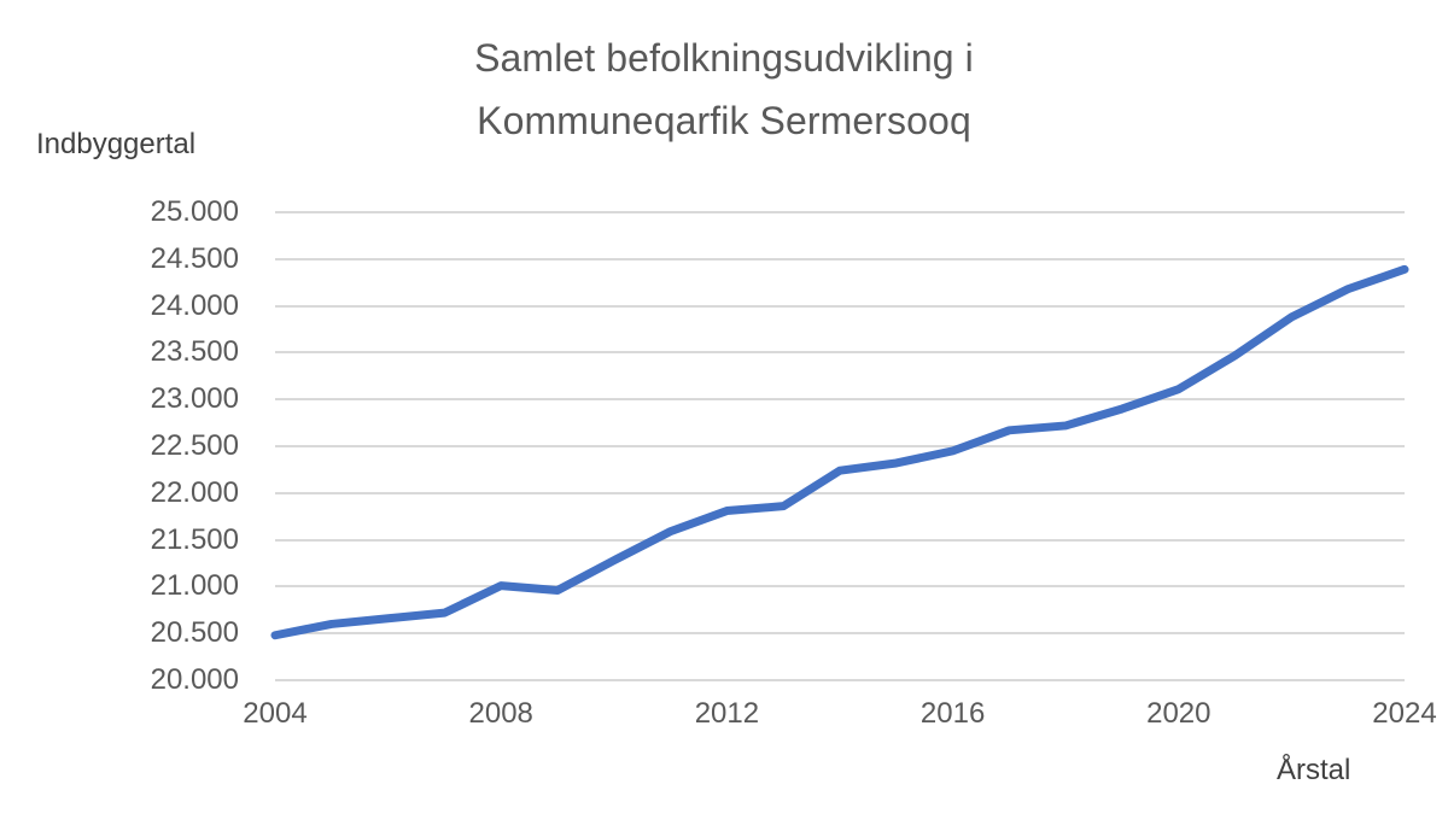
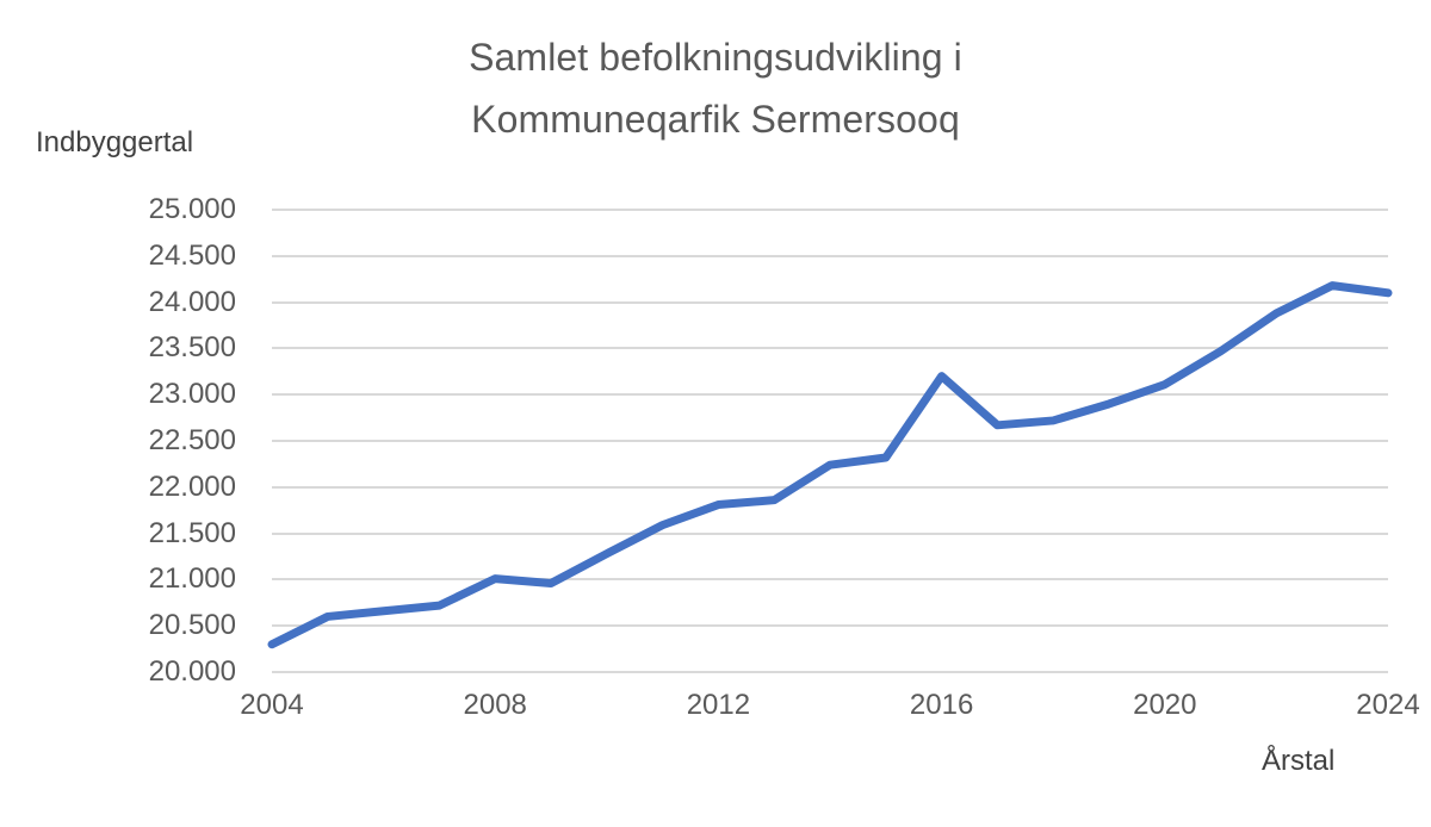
2004: 20500 -> 20300
2016: 22400 -> 23200
2024: 24400 -> 24100
